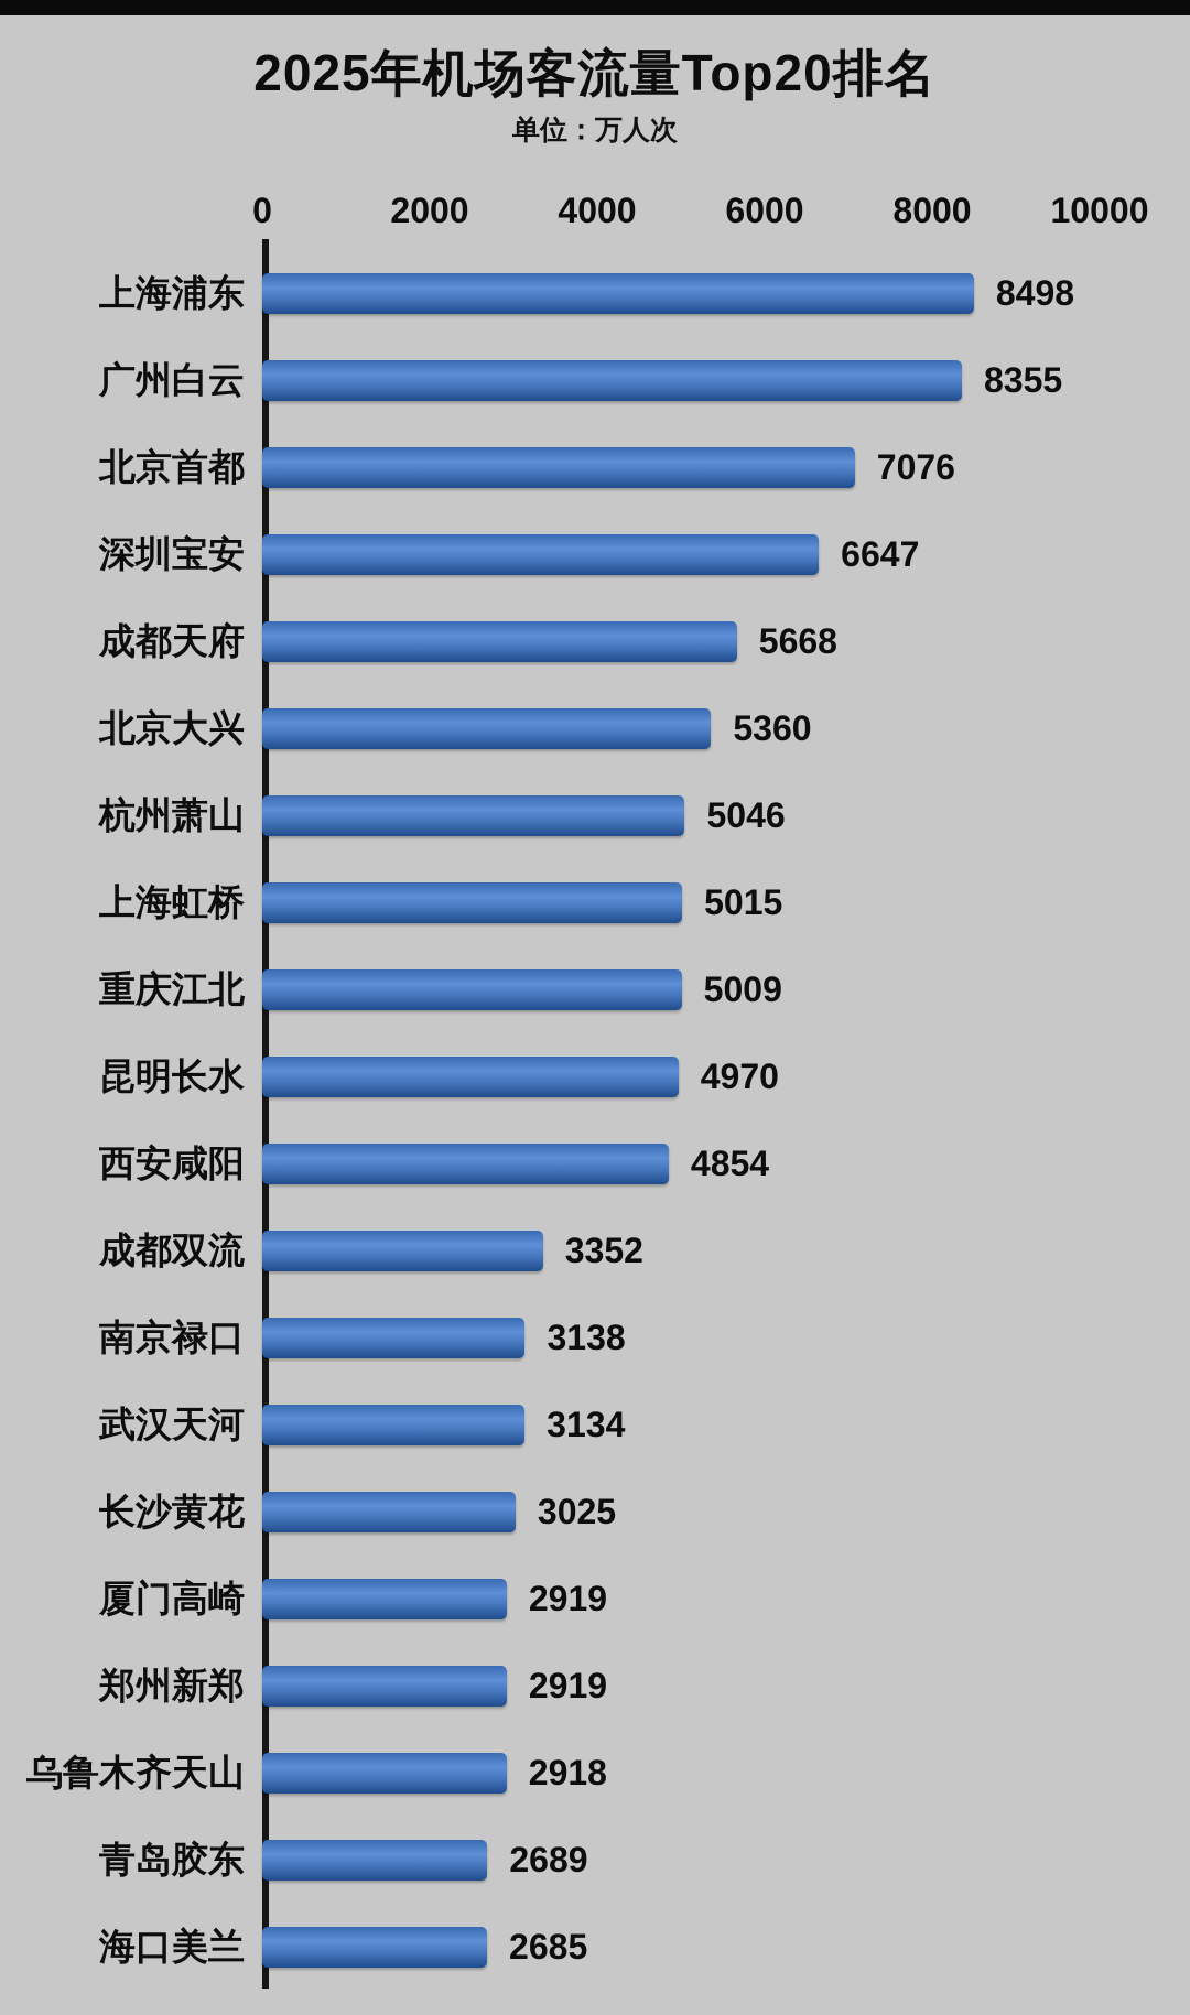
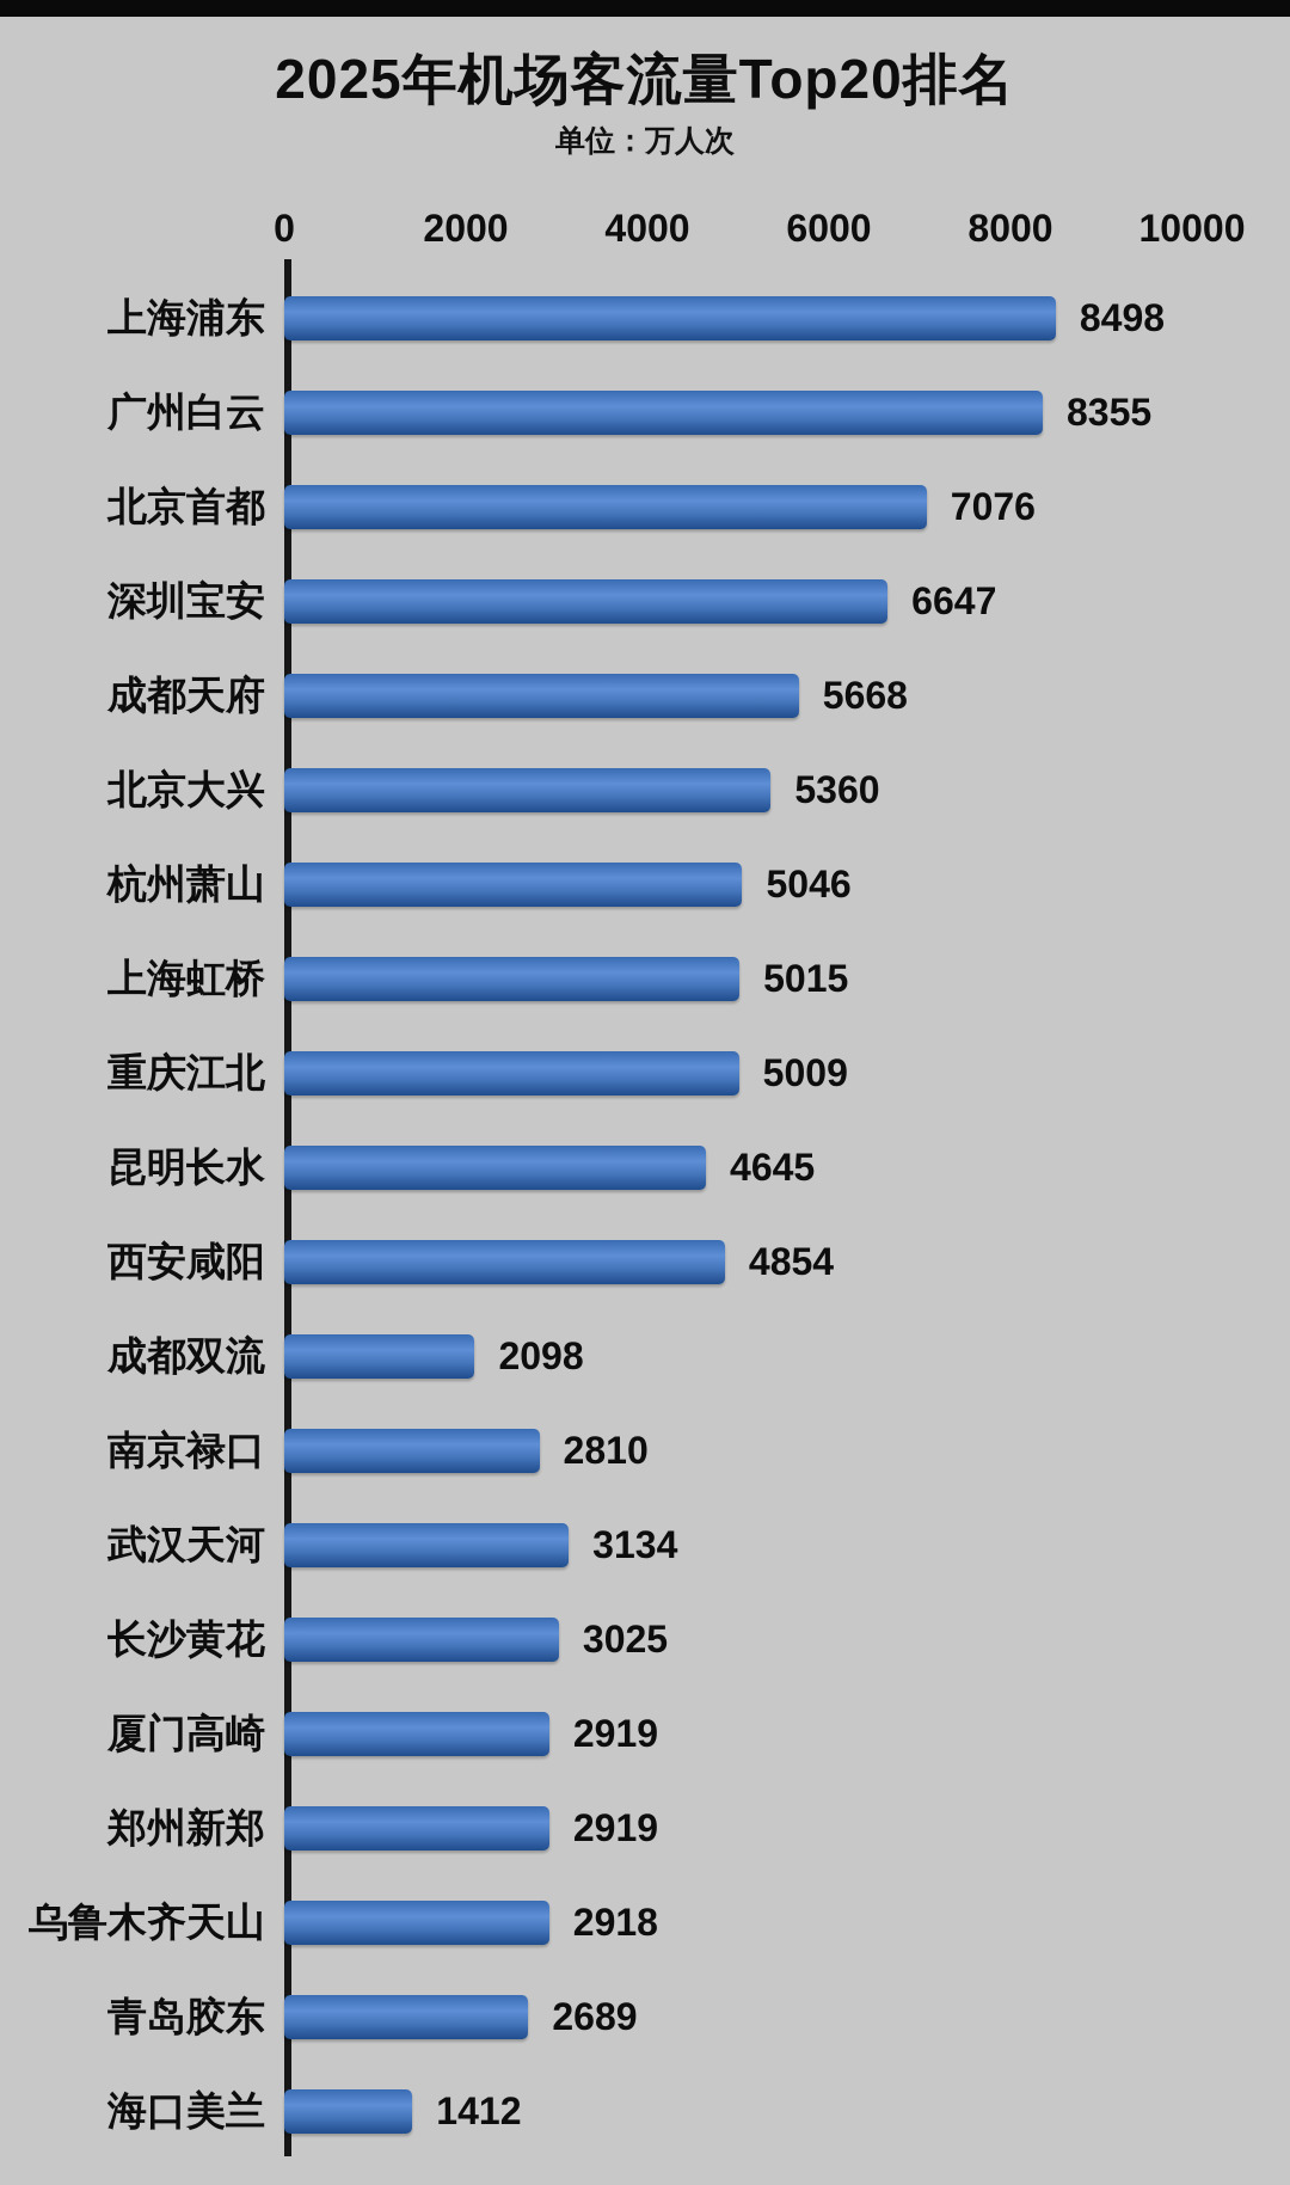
昆明长水: 4970 -> 4645
成都双流: 3352 -> 2098
南京禄口: 3138 -> 2810
海口美兰: 2685 -> 1412
